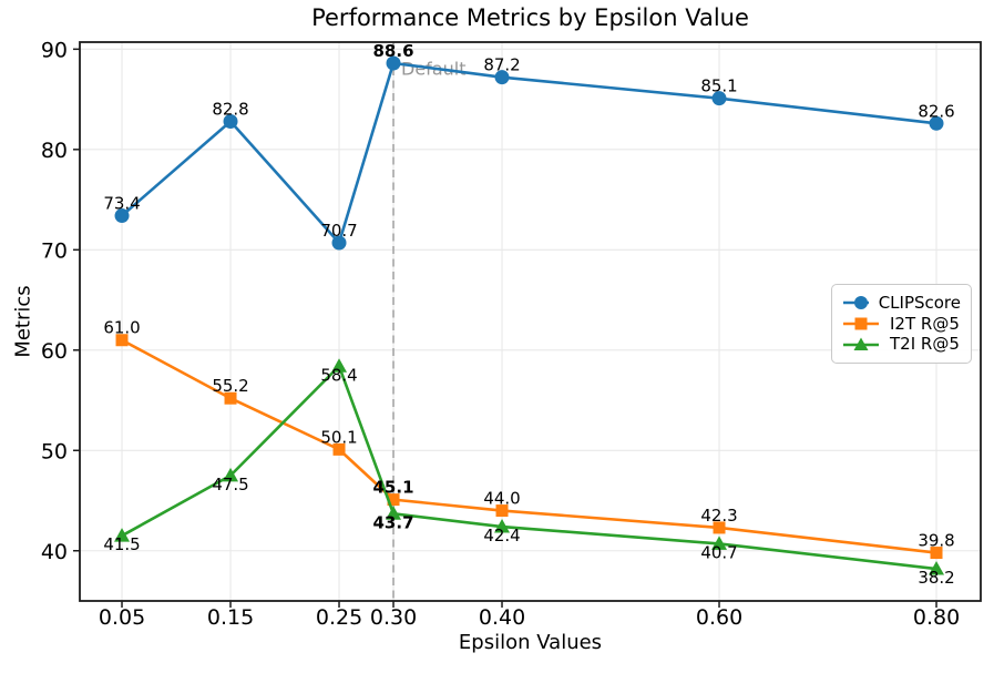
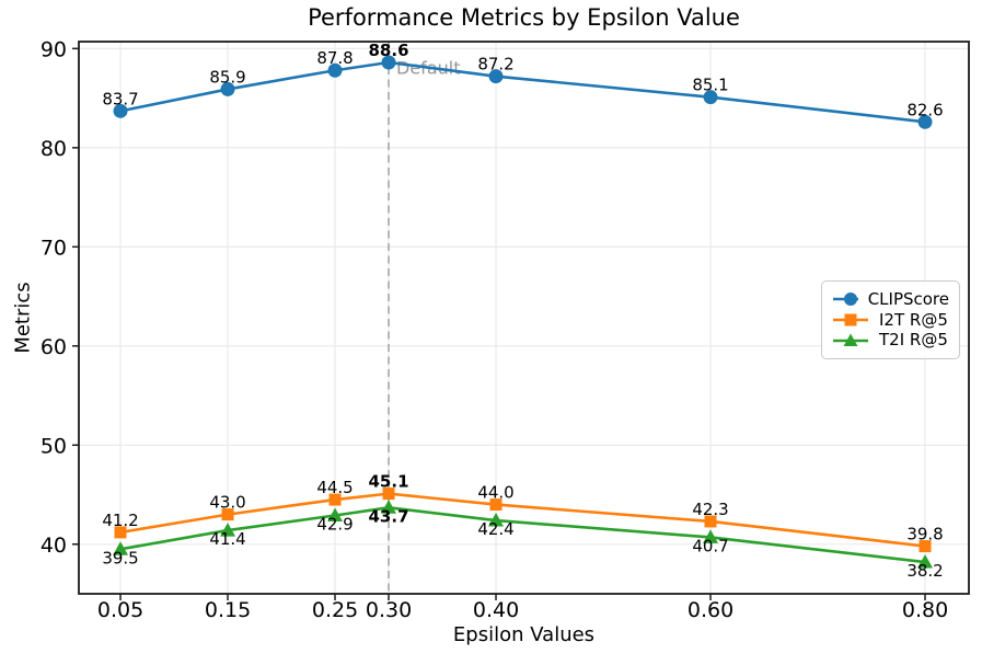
CLIPScore/0.05: 73.4 -> 83.7
I2T R@5/0.05: 61.0 -> 41.2
T2I R@5/0.05: 41.5 -> 39.5
CLIPScore/0.15: 82.8 -> 85.9
I2T R@5/0.15: 55.2 -> 43.0
T2I R@5/0.15: 47.5 -> 41.4
CLIPScore/0.25: 70.7 -> 87.8
I2T R@5/0.25: 50.1 -> 44.5
T2I R@5/0.25: 58.4 -> 42.9
